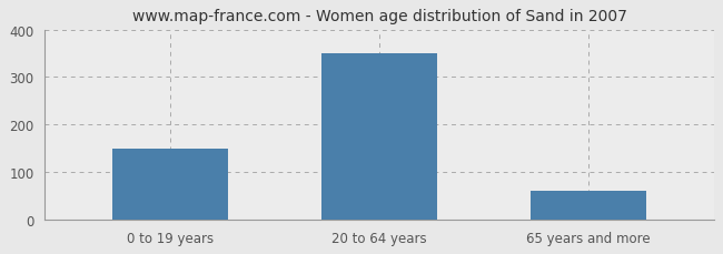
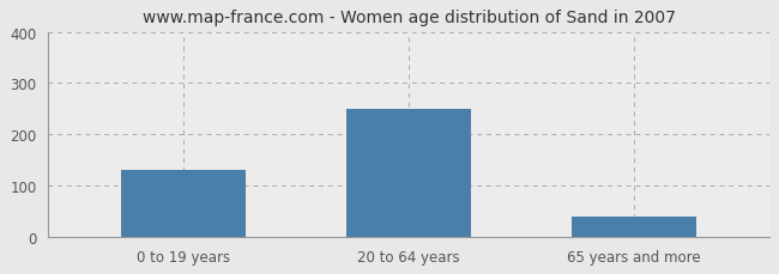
0 to 19 years: 150 -> 130
20 to 64 years: 350 -> 250
65 years and more: 60 -> 40
